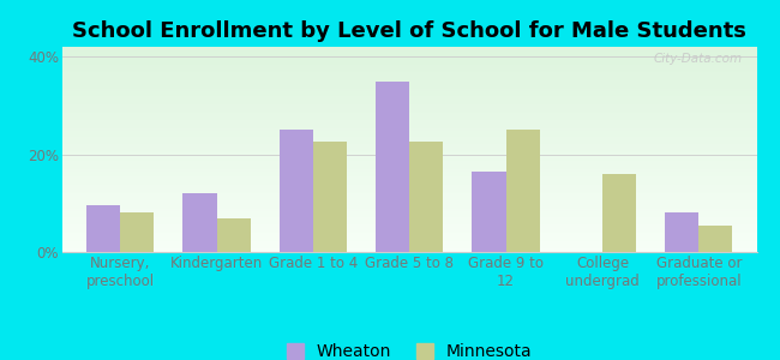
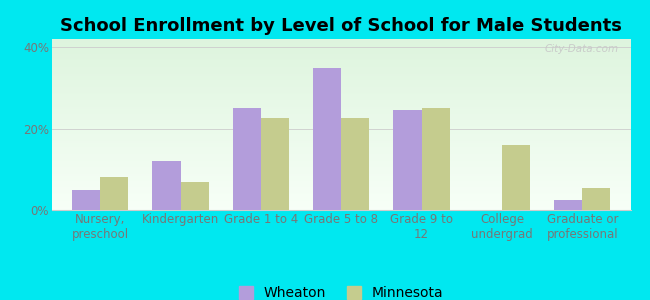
Wheaton/Nursery, preschool: 9.5% -> 5.0%
Wheaton/Grade 9 to 12: 16.5% -> 24.5%
Wheaton/Graduate or professional: 8.0% -> 2.5%
